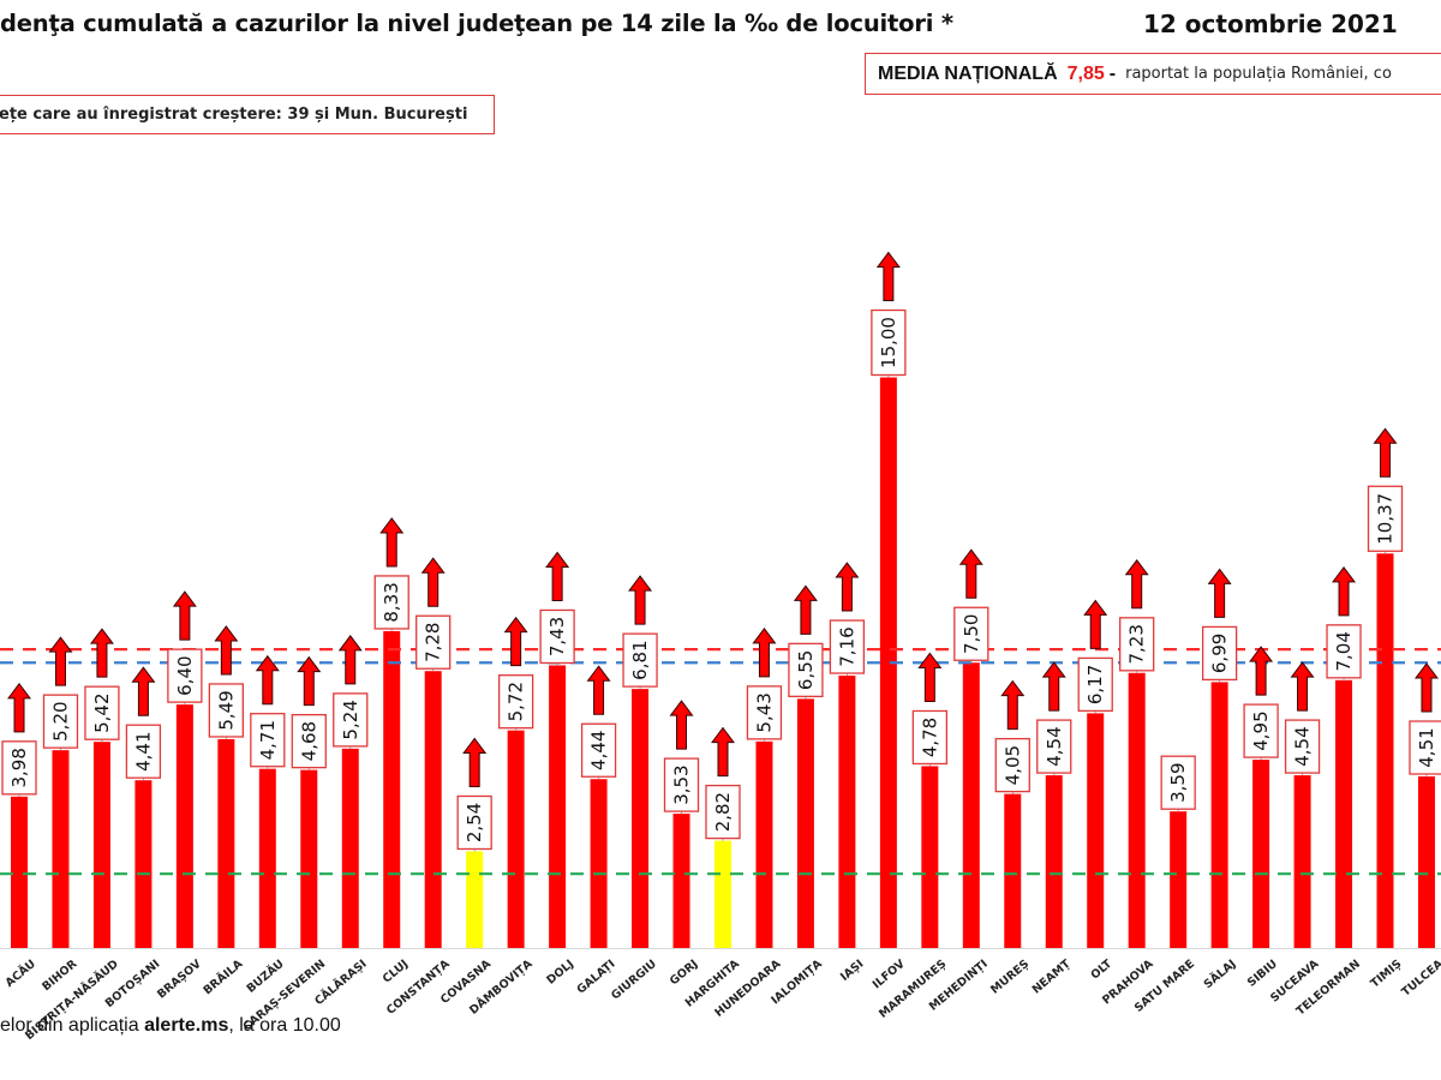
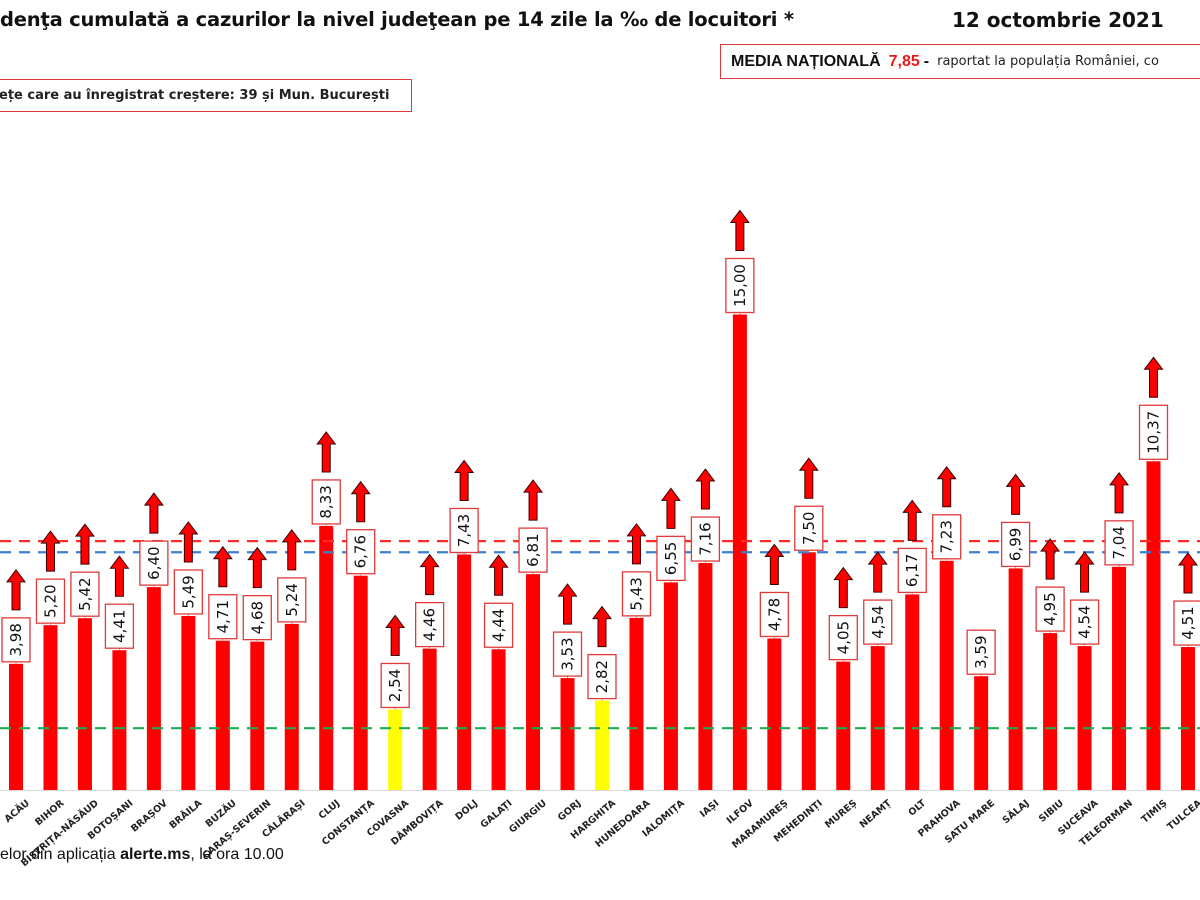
CONSTANȚA: 7,28 -> 6,76
DÂMBOVIȚA: 5,72 -> 4,46
